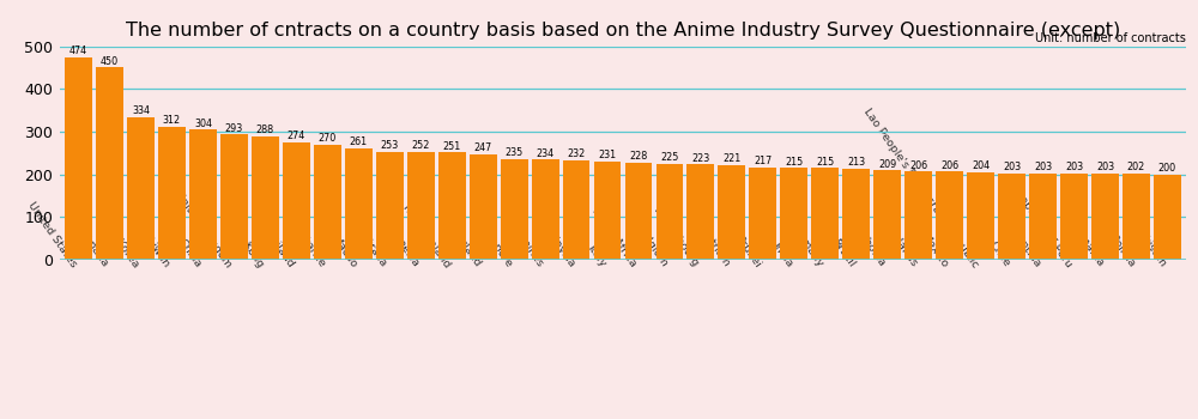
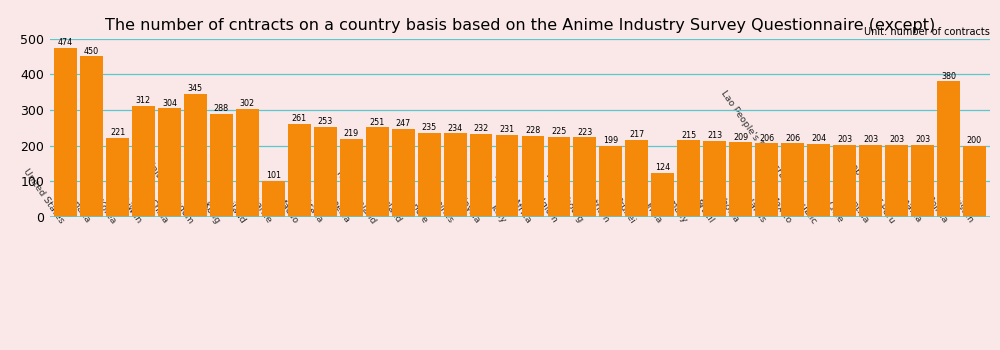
South Korea: 334 -> 221
United Kingdom: 293 -> 345
Thailand: 274 -> 302
France: 270 -> 101
Indonesia: 252 -> 219
Vietnam: 221 -> 199
India: 215 -> 124
Bolivia: 202 -> 380
